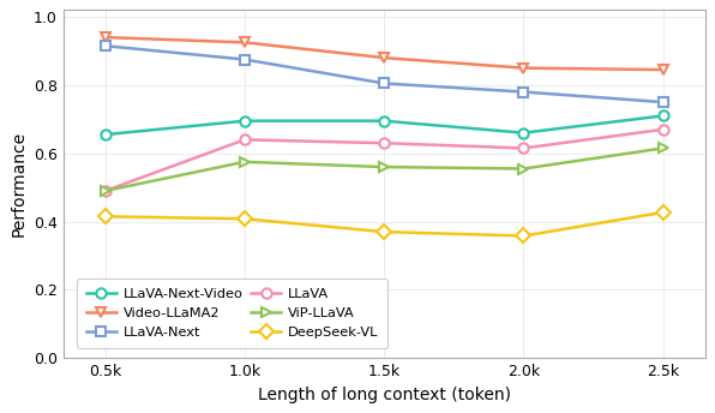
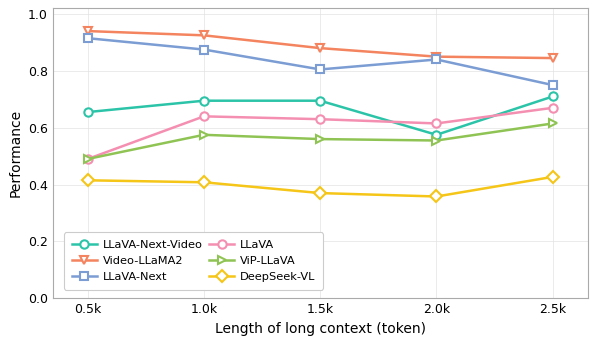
LLaVA-Next-Video/2.0k: 0.660 -> 0.575
LLaVA-Next/2.0k: 0.780 -> 0.840
